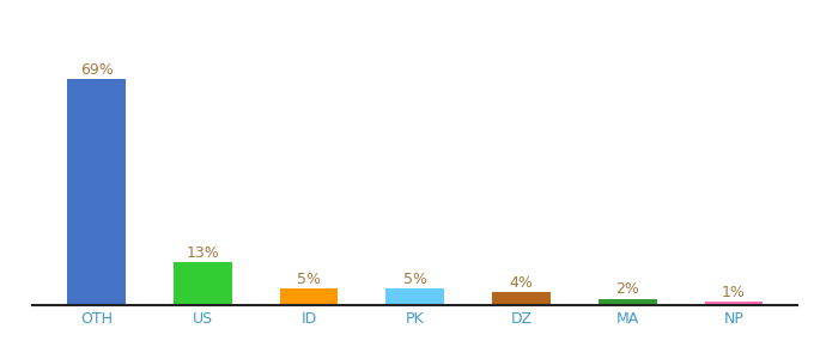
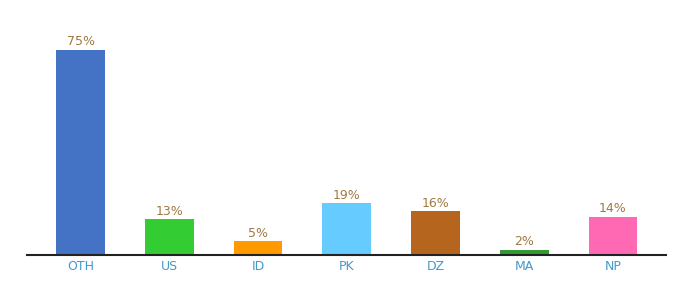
OTH: 69% -> 75%
PK: 5% -> 19%
DZ: 4% -> 16%
NP: 1% -> 14%
